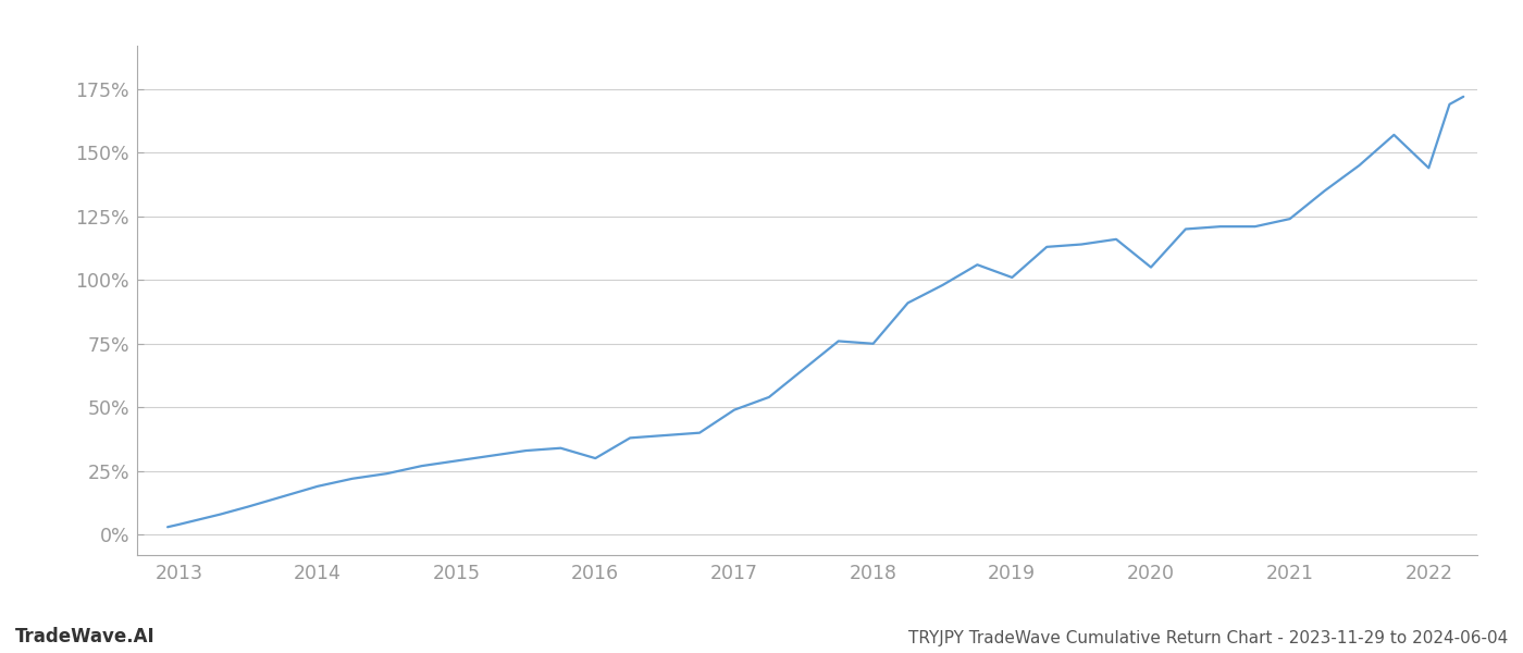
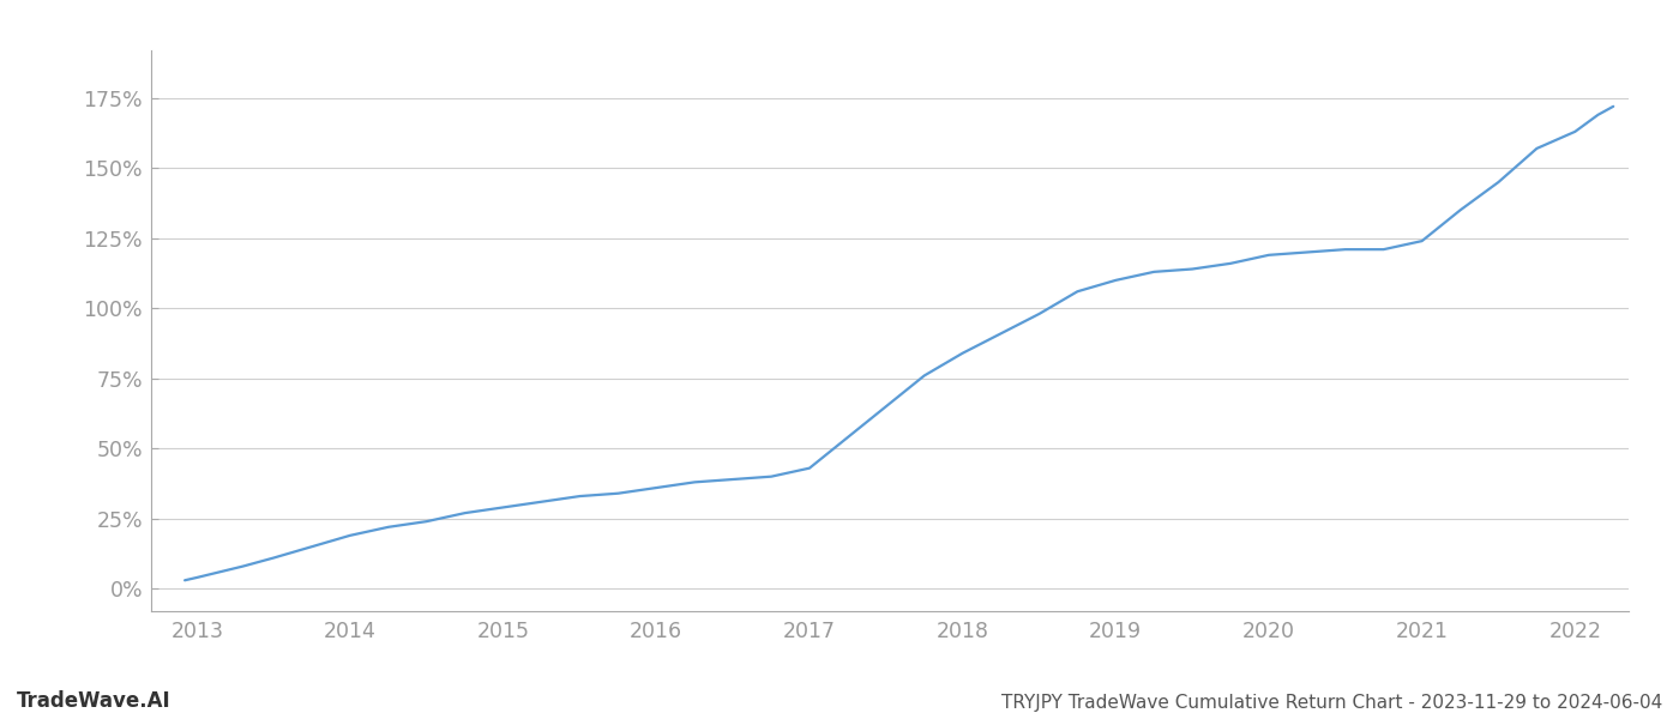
2016: 30% -> 36%
2017: 49% -> 43%
2018: 75% -> 84%
2019: 101% -> 110%
2020: 105% -> 119%
2022: 144% -> 163%
